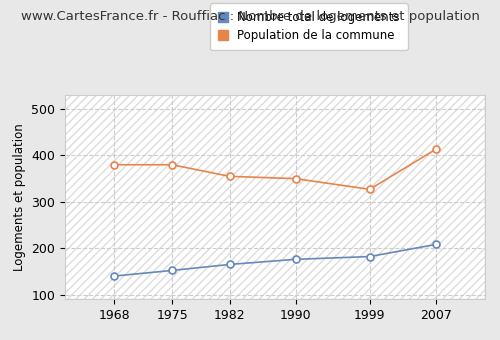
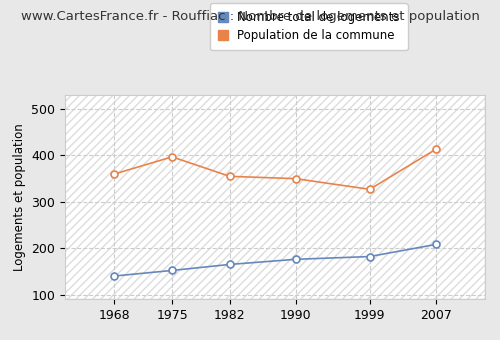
Population de la commune/1968: 380 -> 360
Population de la commune/1975: 380 -> 397
